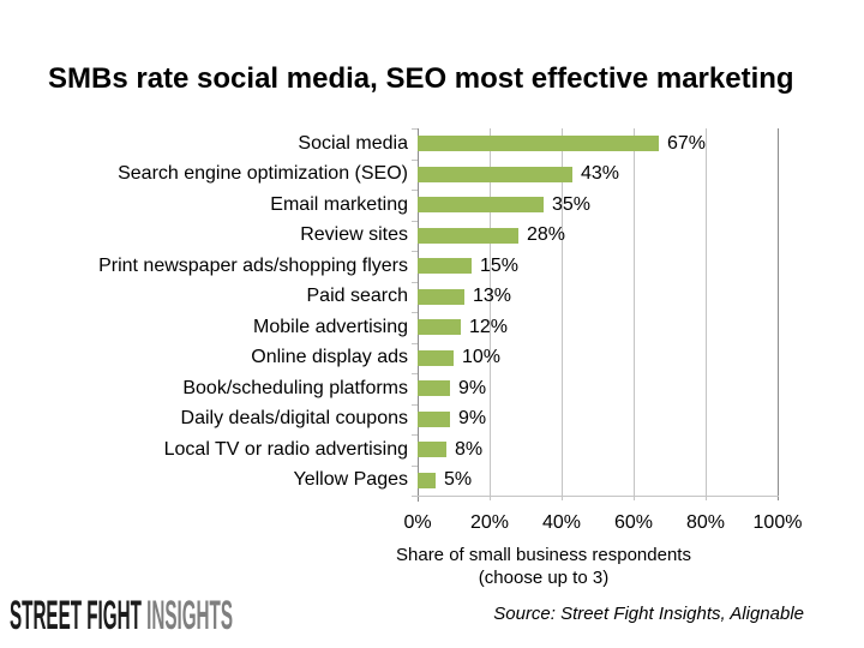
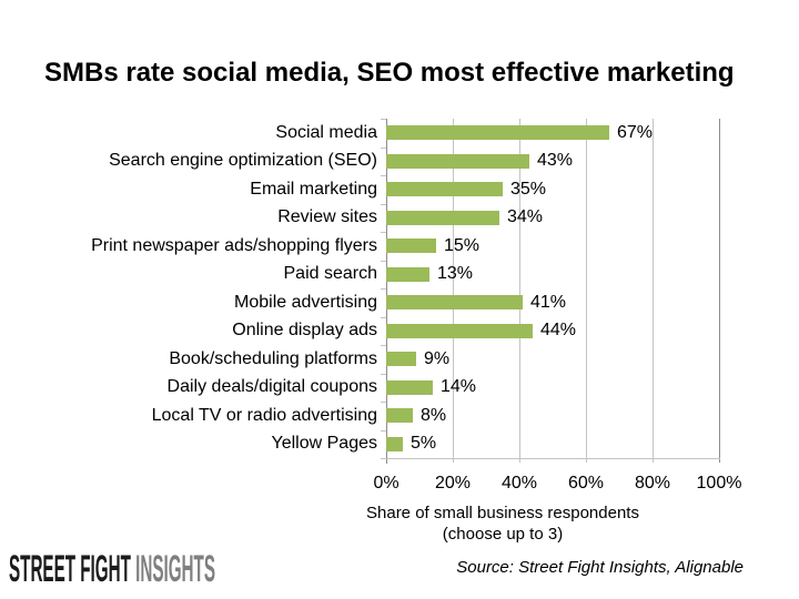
Review sites: 28% -> 34%
Mobile advertising: 12% -> 41%
Online display ads: 10% -> 44%
Daily deals/digital coupons: 9% -> 14%
